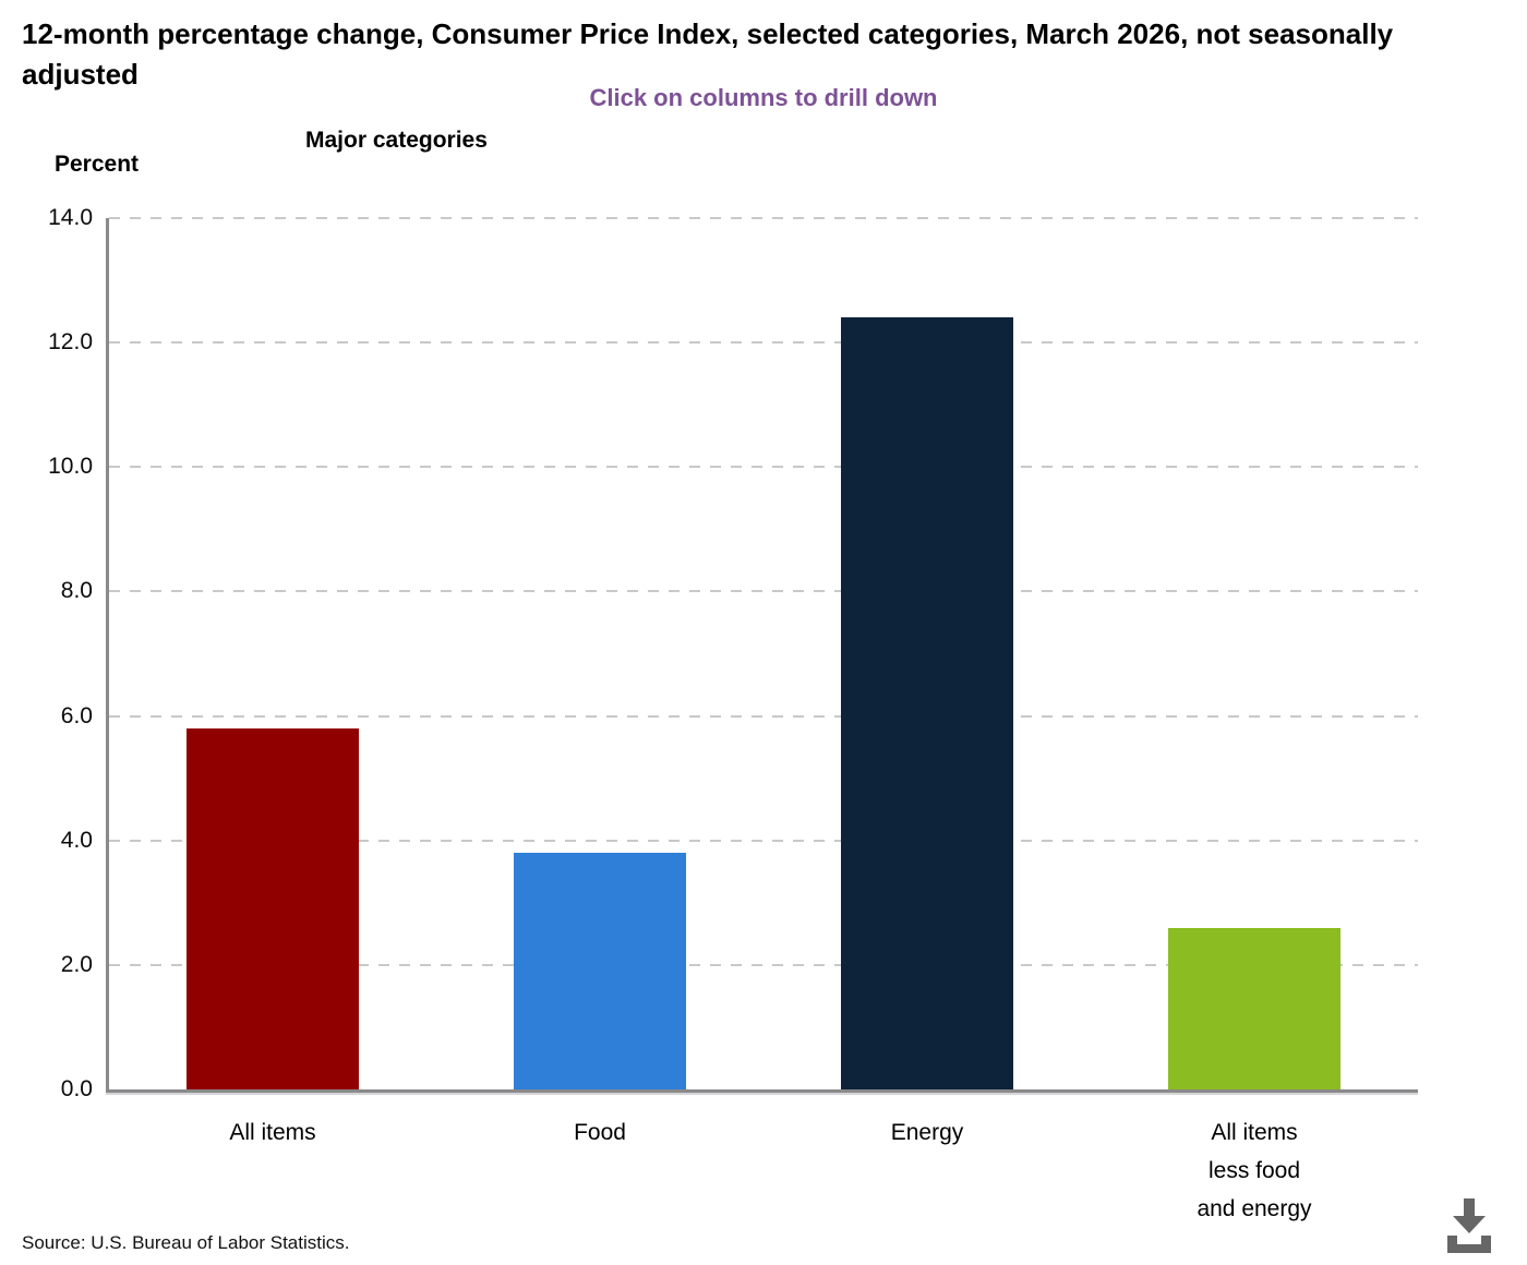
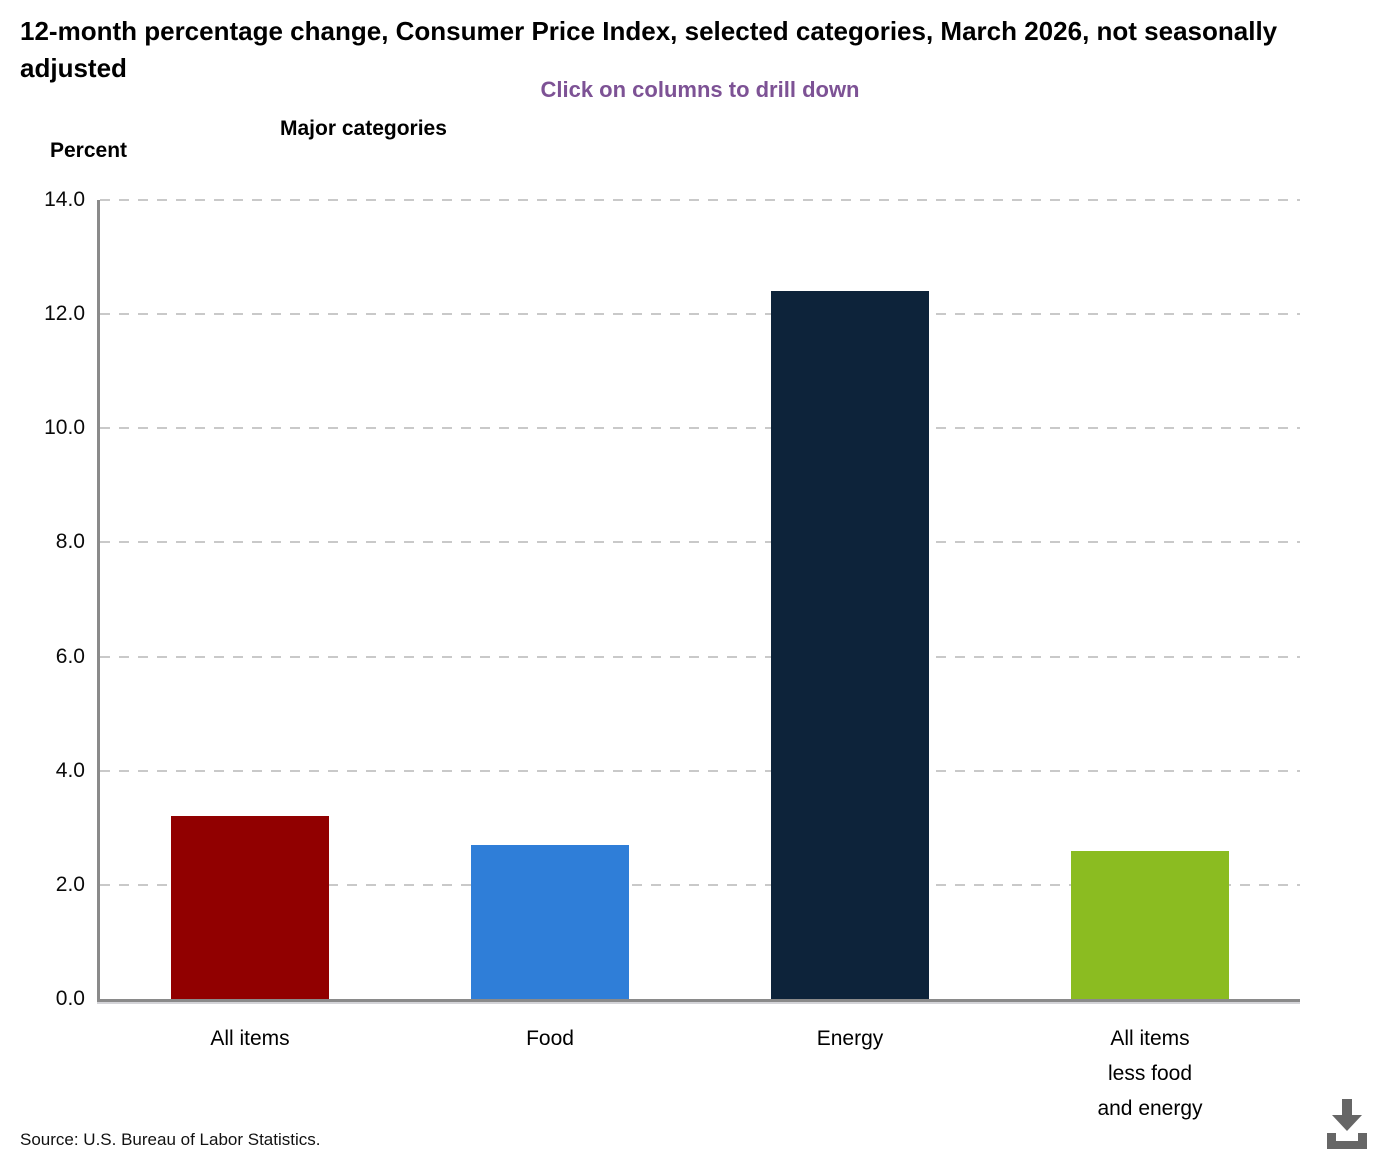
All items: 5.8 -> 3.2
Food: 3.8 -> 2.7
